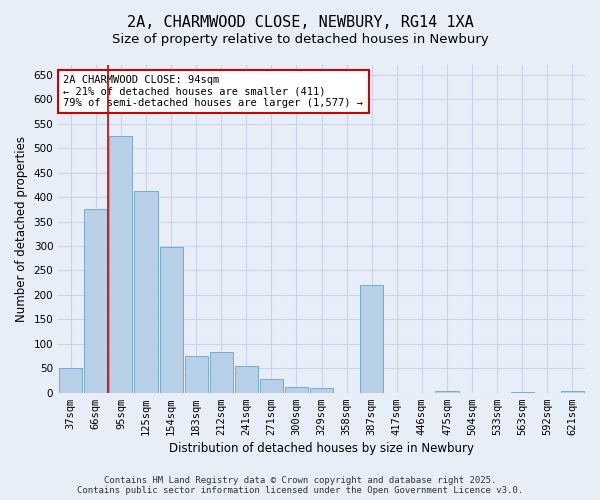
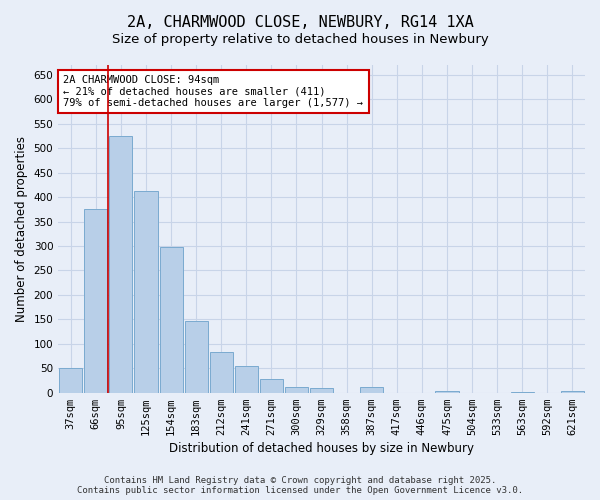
183sqm: 75 -> 147
387sqm: 220 -> 12
